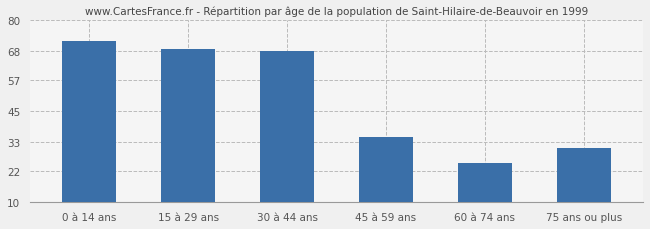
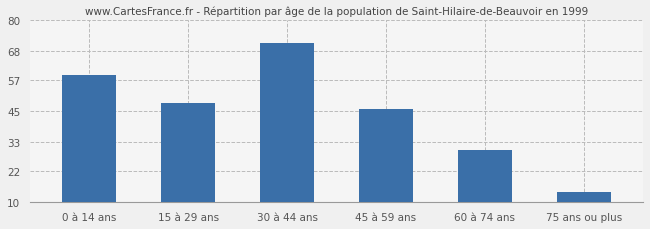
0 à 14 ans: 72 -> 59
15 à 29 ans: 69 -> 48
30 à 44 ans: 68 -> 71
45 à 59 ans: 35 -> 46
60 à 74 ans: 25 -> 30
75 ans ou plus: 31 -> 14
